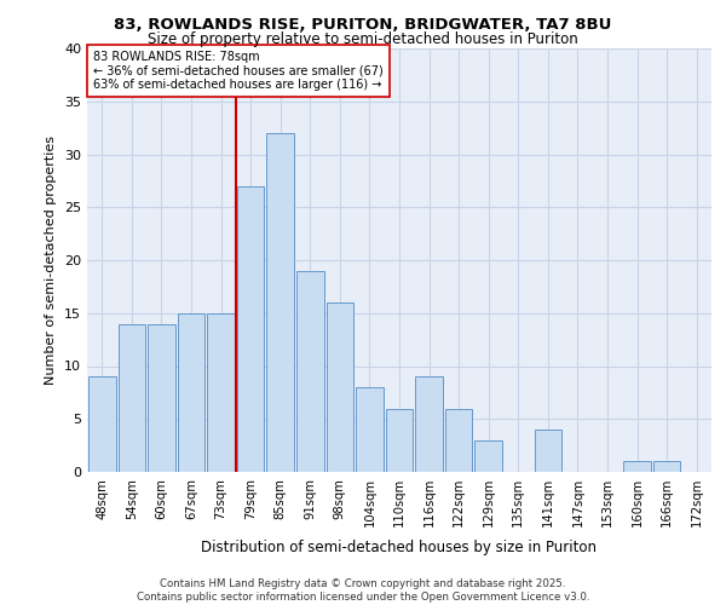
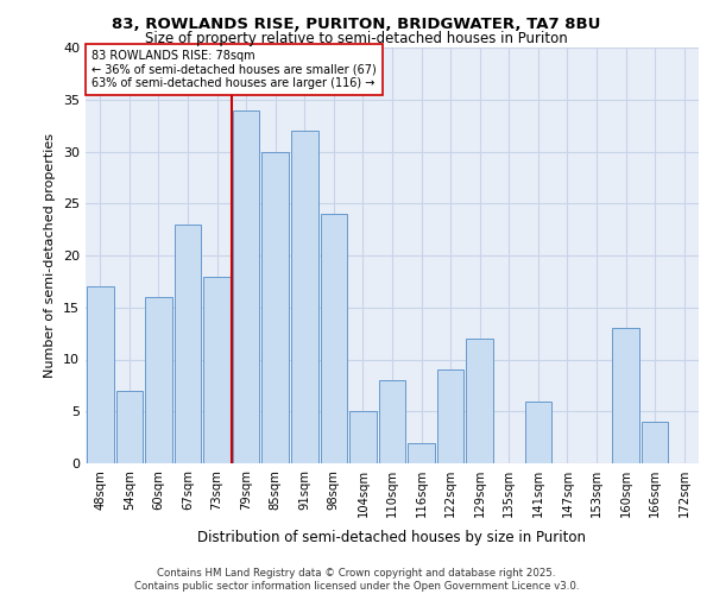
48sqm: 9 -> 17
54sqm: 14 -> 7
60sqm: 14 -> 16
67sqm: 15 -> 23
73sqm: 15 -> 18
79sqm: 27 -> 34
85sqm: 32 -> 30
91sqm: 19 -> 32
98sqm: 16 -> 24
104sqm: 8 -> 5
110sqm: 6 -> 8
116sqm: 9 -> 2
122sqm: 6 -> 9
129sqm: 3 -> 12
141sqm: 4 -> 6
160sqm: 1 -> 13
166sqm: 1 -> 4
